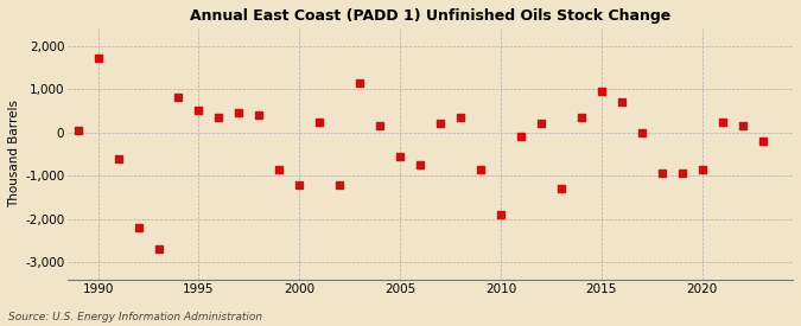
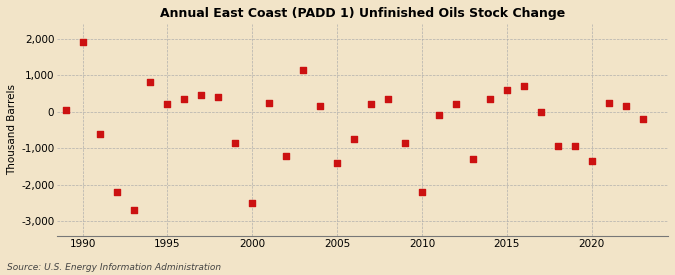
1990: 1,700 -> 1,900
1995: 500 -> 200
2000: -1,200 -> -2,500
2005: -550 -> -1,400
2010: -1,900 -> -2,200
2015: 950 -> 600
2020: -850 -> -1,350
